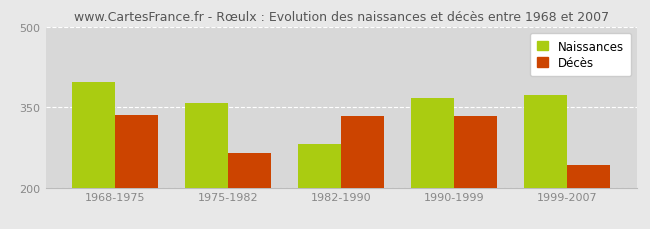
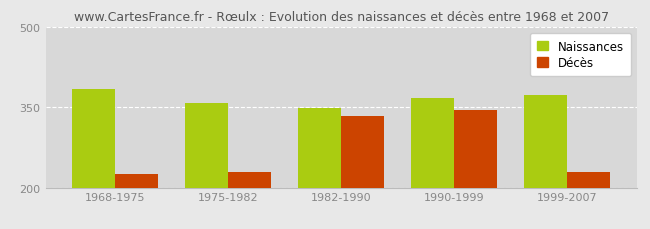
Naissances/1968-1975: 396 -> 383
Décès/1968-1975: 336 -> 225
Décès/1975-1982: 264 -> 230
Naissances/1982-1990: 282 -> 348
Décès/1990-1999: 334 -> 345
Décès/1999-2007: 242 -> 230
